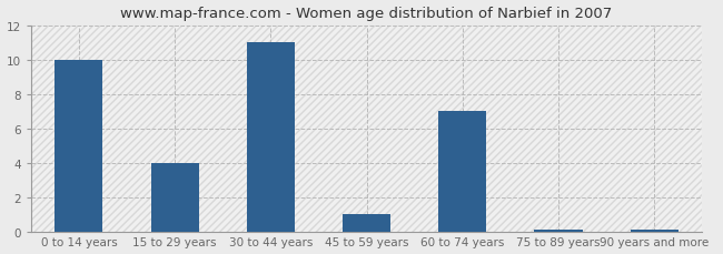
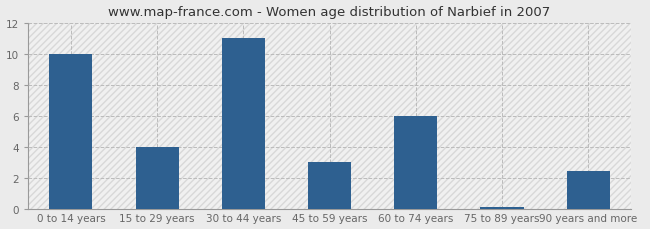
45 to 59 years: 1.0 -> 3.0
60 to 74 years: 7.0 -> 6.0
90 years and more: 0.1 -> 2.4
